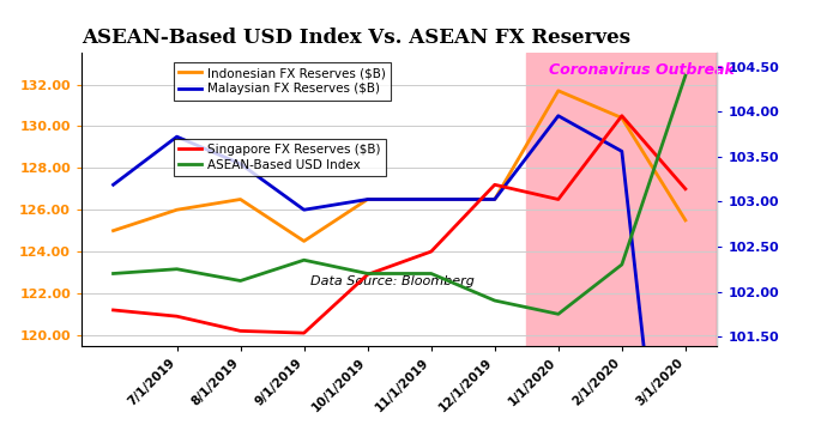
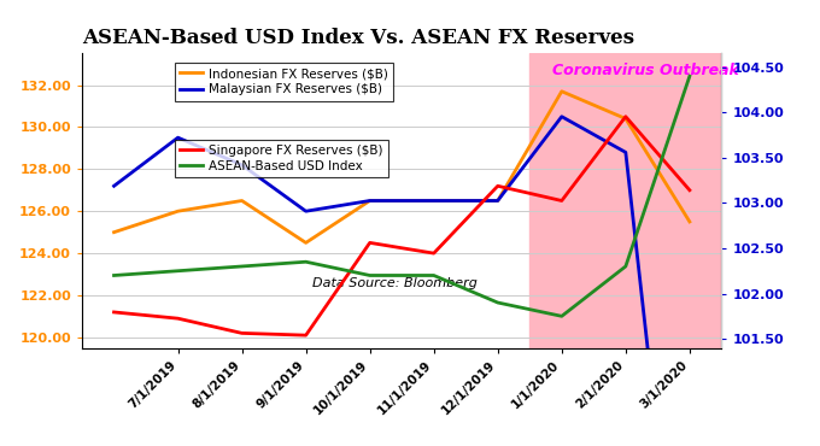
ASEAN-Based USD Index/8/1/2019: 102.12 -> 102.30
Singapore FX Reserves ($B)/10/1/2019: 122.9 -> 124.5
